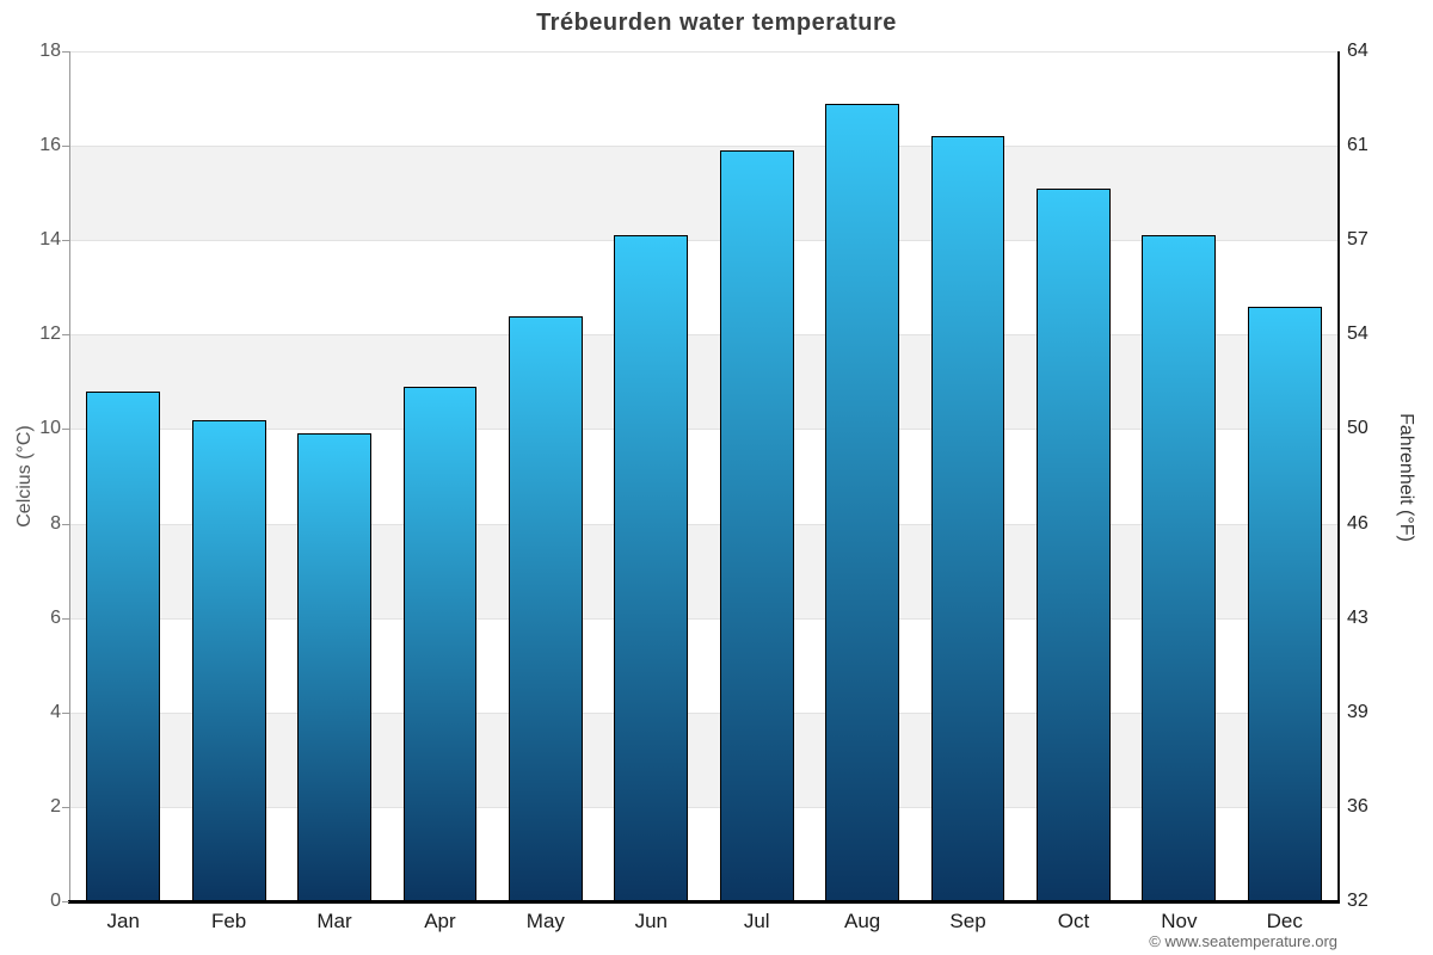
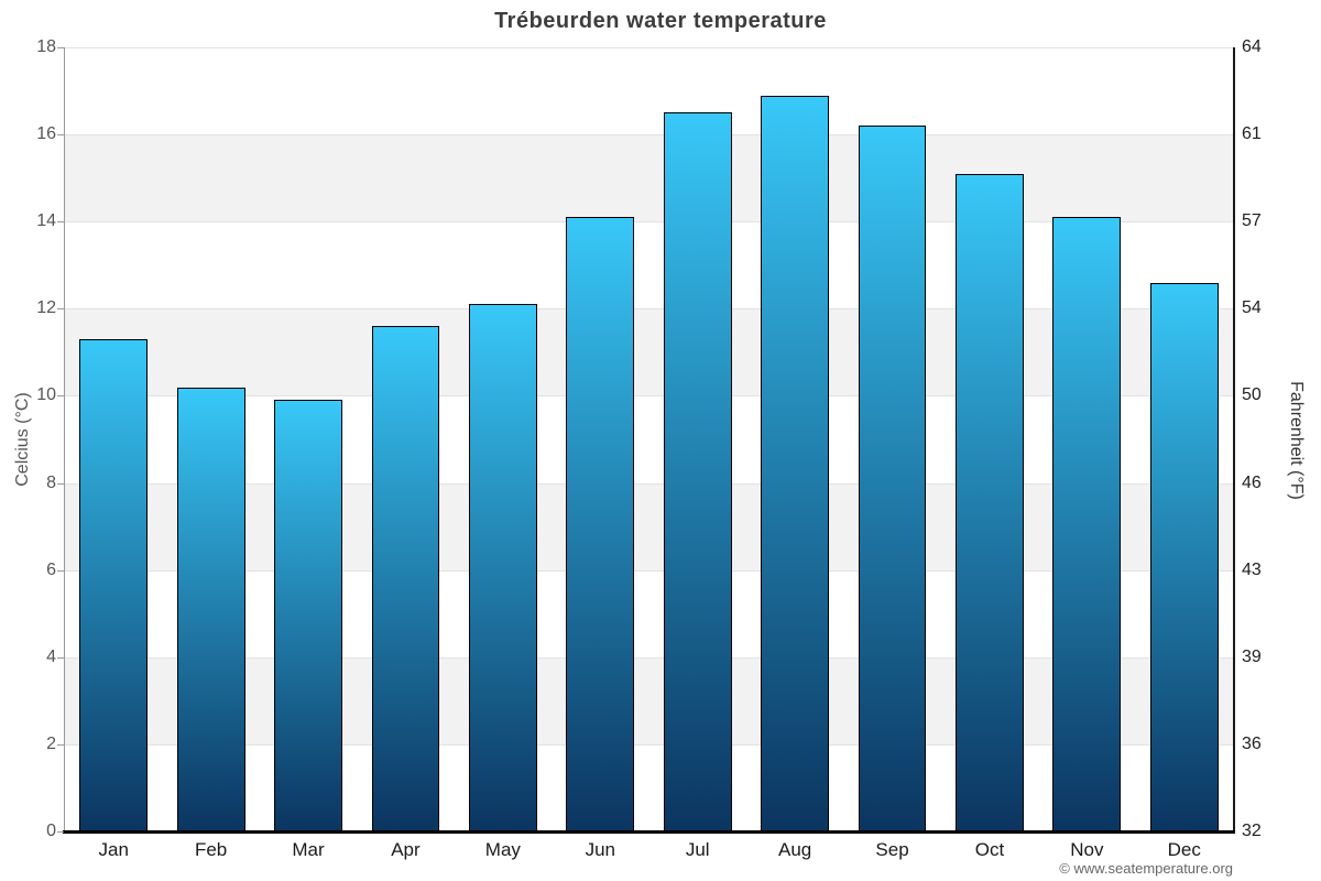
Jan: 10.8 -> 11.3
Apr: 10.9 -> 11.6
May: 12.4 -> 12.1
Jul: 15.9 -> 16.5
